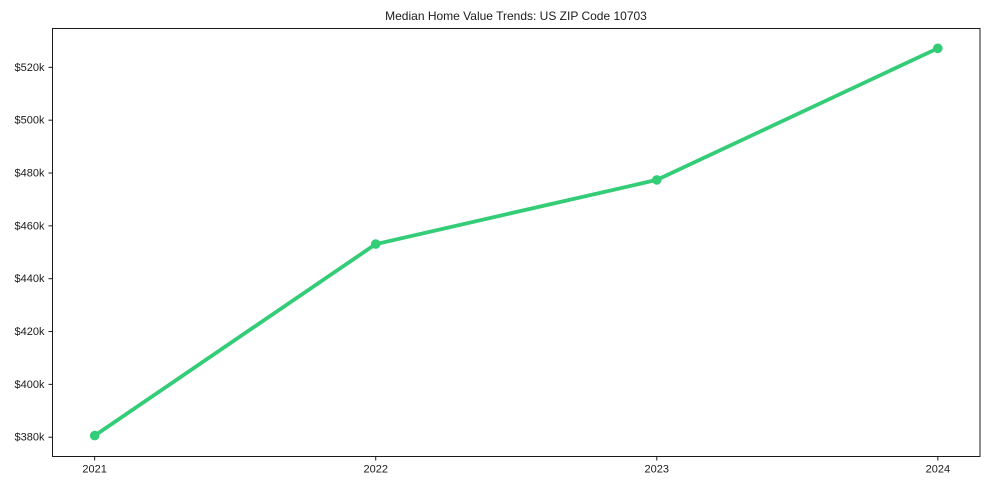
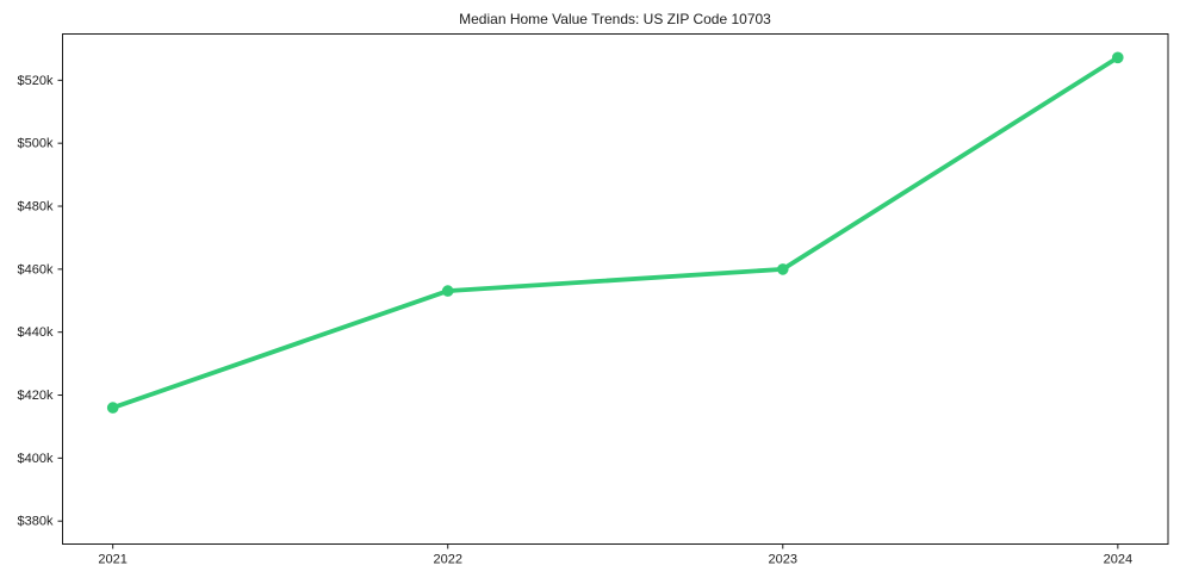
2021: $381k -> $416k
2023: $477k -> $460k
